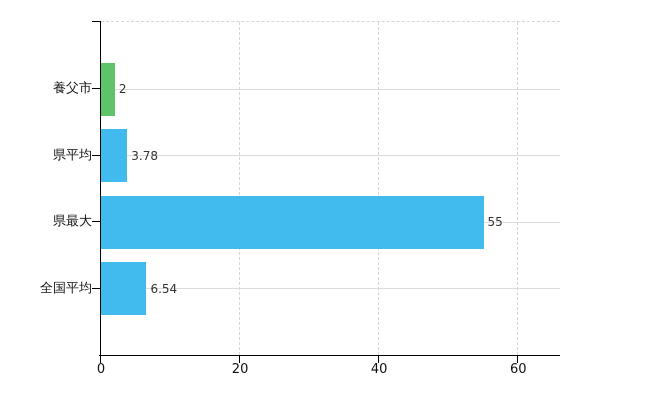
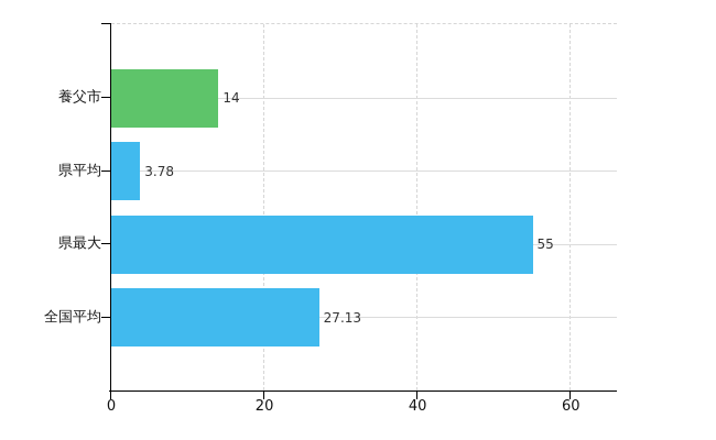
養父市: 2 -> 14
全国平均: 6.54 -> 27.13
